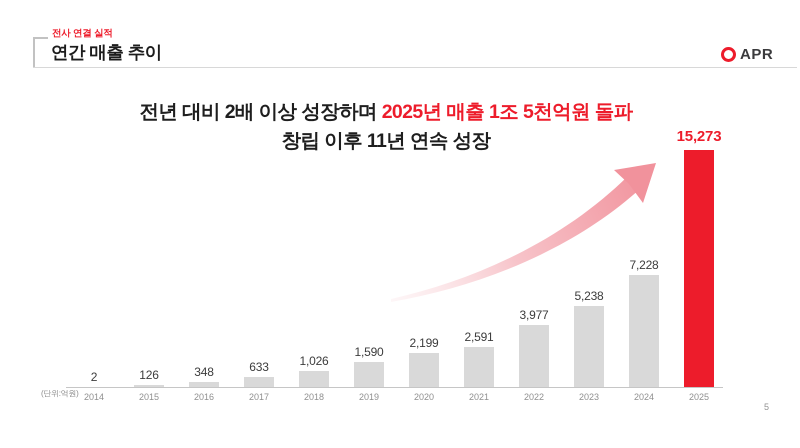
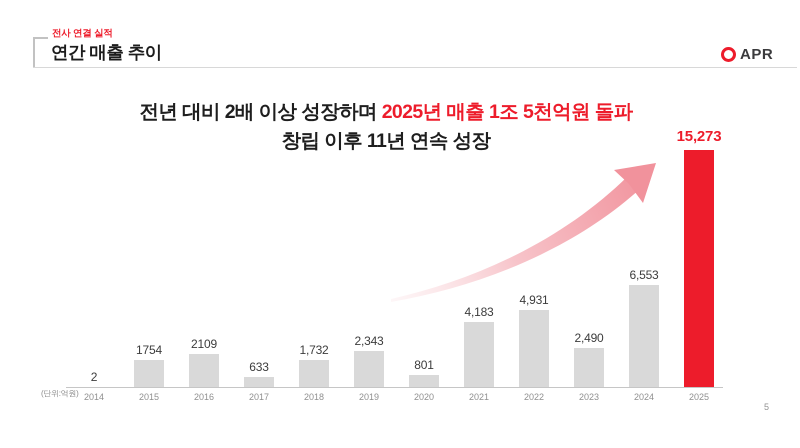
2015: 126 -> 1754
2016: 348 -> 2109
2018: 1,026 -> 1,732
2019: 1,590 -> 2,343
2020: 2,199 -> 801
2021: 2,591 -> 4,183
2022: 3,977 -> 4,931
2023: 5,238 -> 2,490
2024: 7,228 -> 6,553
